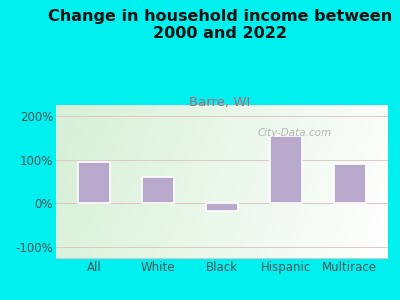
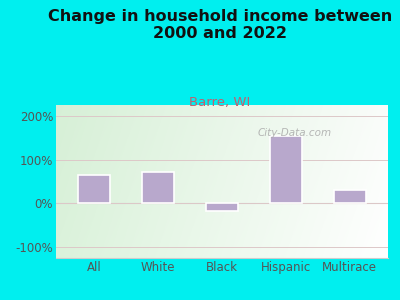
All: 95% -> 65%
White: 60% -> 72%
Multirace: 90% -> 30%
